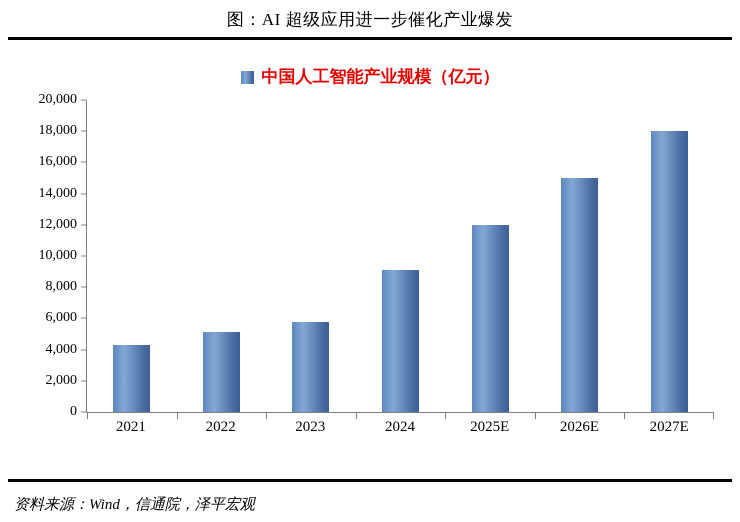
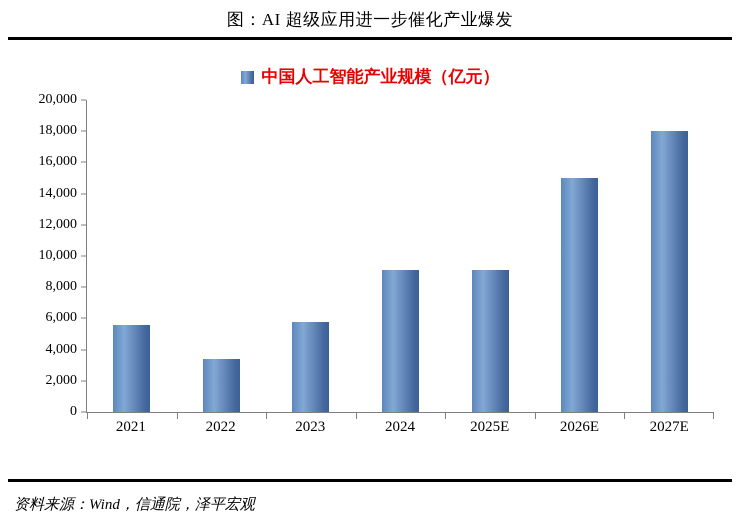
2021: 4300 -> 5600
2022: 5100 -> 3400
2025E: 12000 -> 9100
